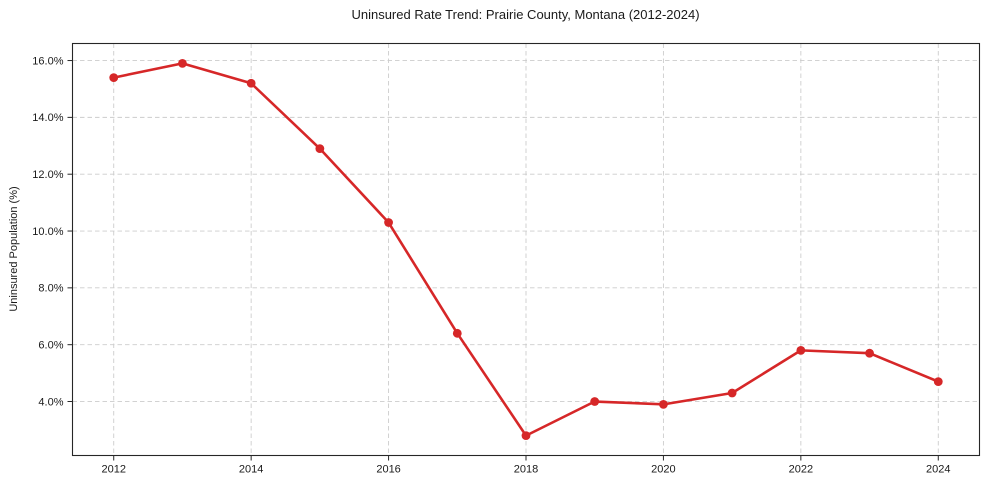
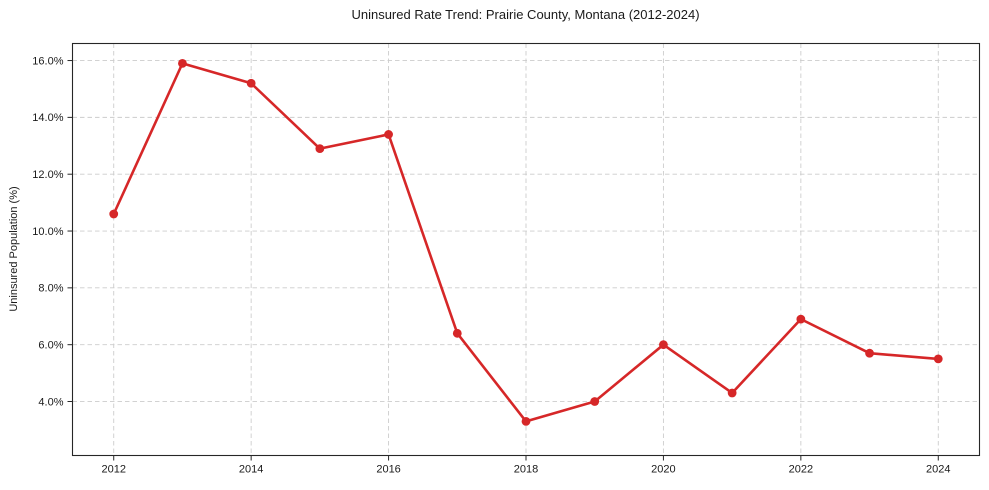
2012: 15.4% -> 10.6%
2016: 10.3% -> 13.4%
2018: 2.8% -> 3.3%
2020: 3.9% -> 6.0%
2022: 5.8% -> 6.9%
2024: 4.7% -> 5.5%
